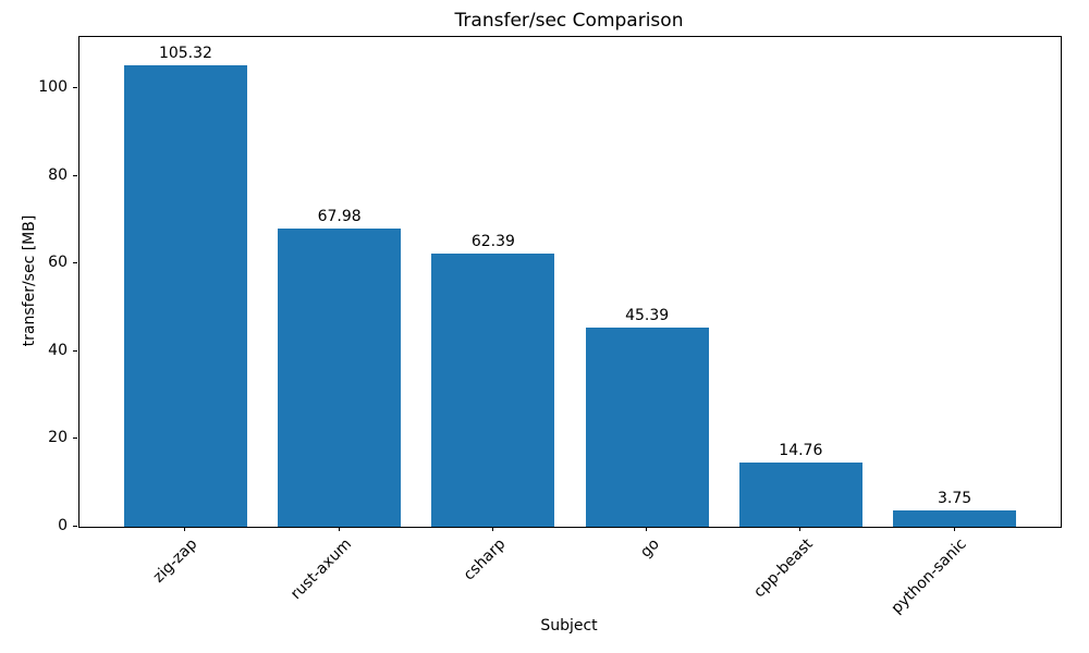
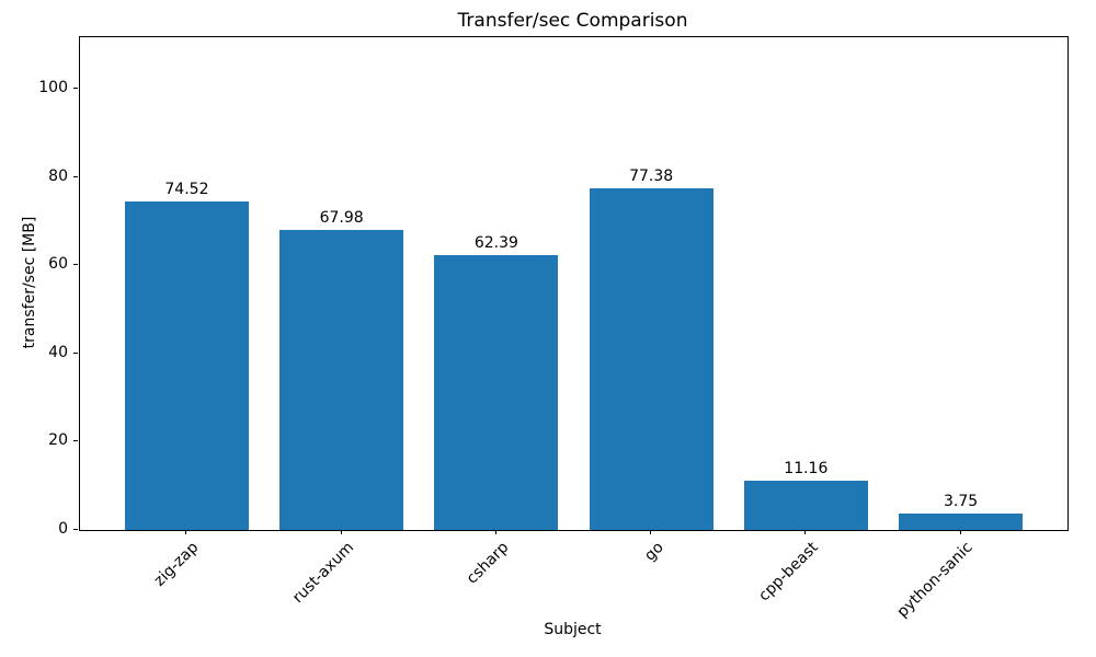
zig-zap: 105.32 -> 74.52
go: 45.39 -> 77.38
cpp-beast: 14.76 -> 11.16
